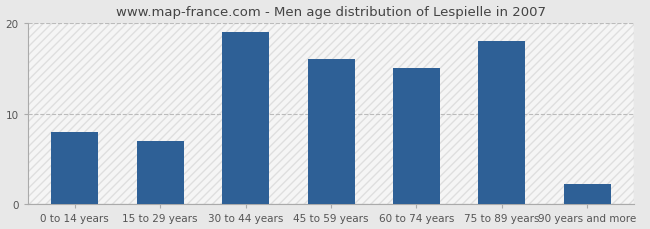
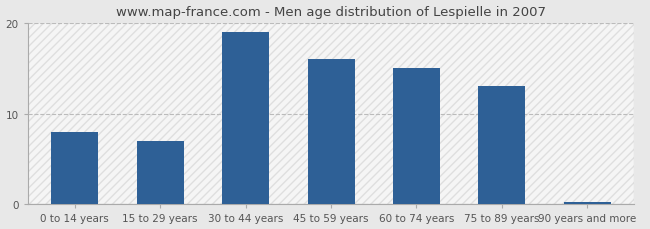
75 to 89 years: 18.0 -> 13.0
90 years and more: 2.2 -> 0.3
